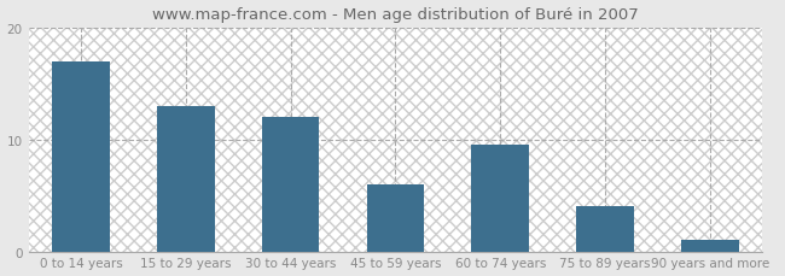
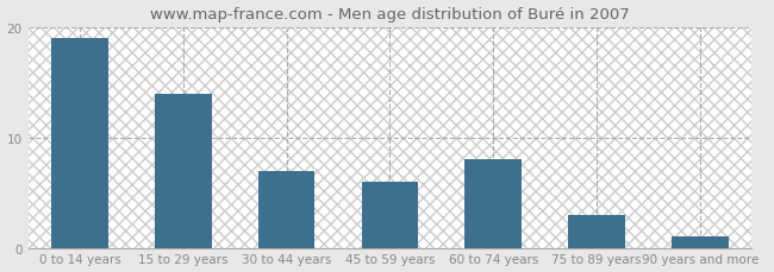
0 to 14 years: 17.0 -> 19.0
15 to 29 years: 13.0 -> 14.0
30 to 44 years: 12.0 -> 7.0
60 to 74 years: 9.5 -> 8.0
75 to 89 years: 4.0 -> 3.0
